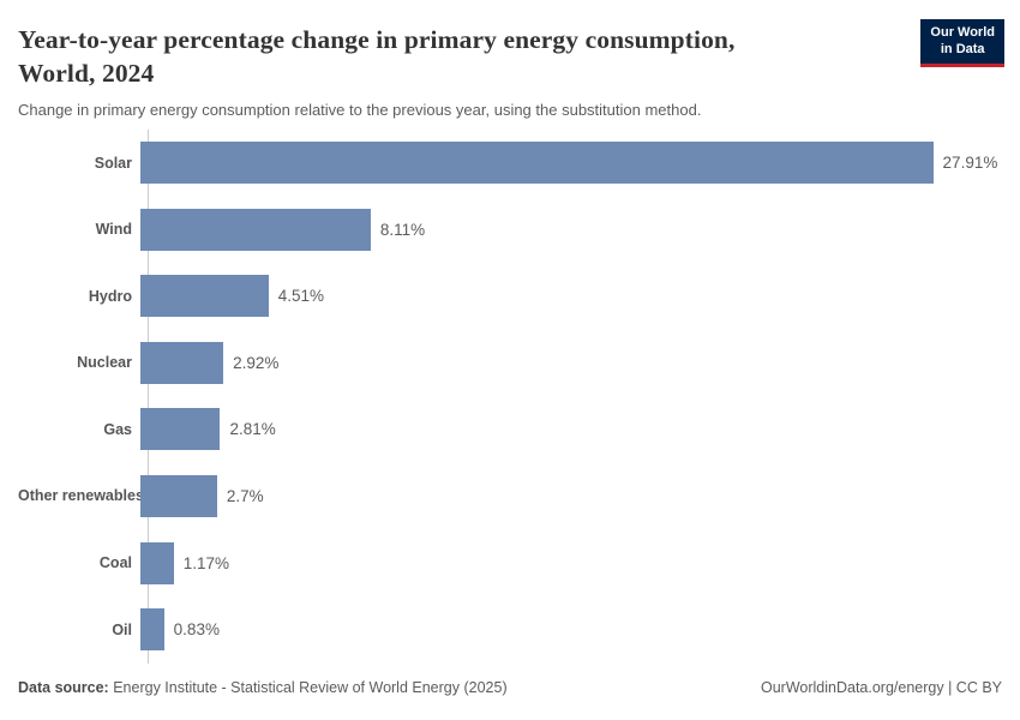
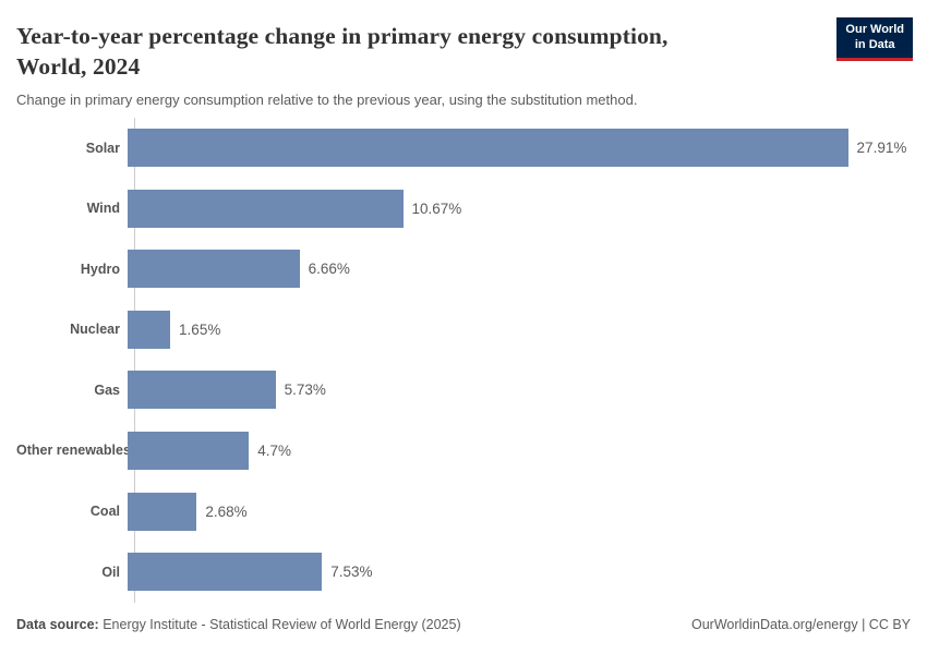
Wind: 8.11% -> 10.67%
Hydro: 4.51% -> 6.66%
Nuclear: 2.92% -> 1.65%
Gas: 2.81% -> 5.73%
Other renewables: 2.7% -> 4.7%
Coal: 1.17% -> 2.68%
Oil: 0.83% -> 7.53%
